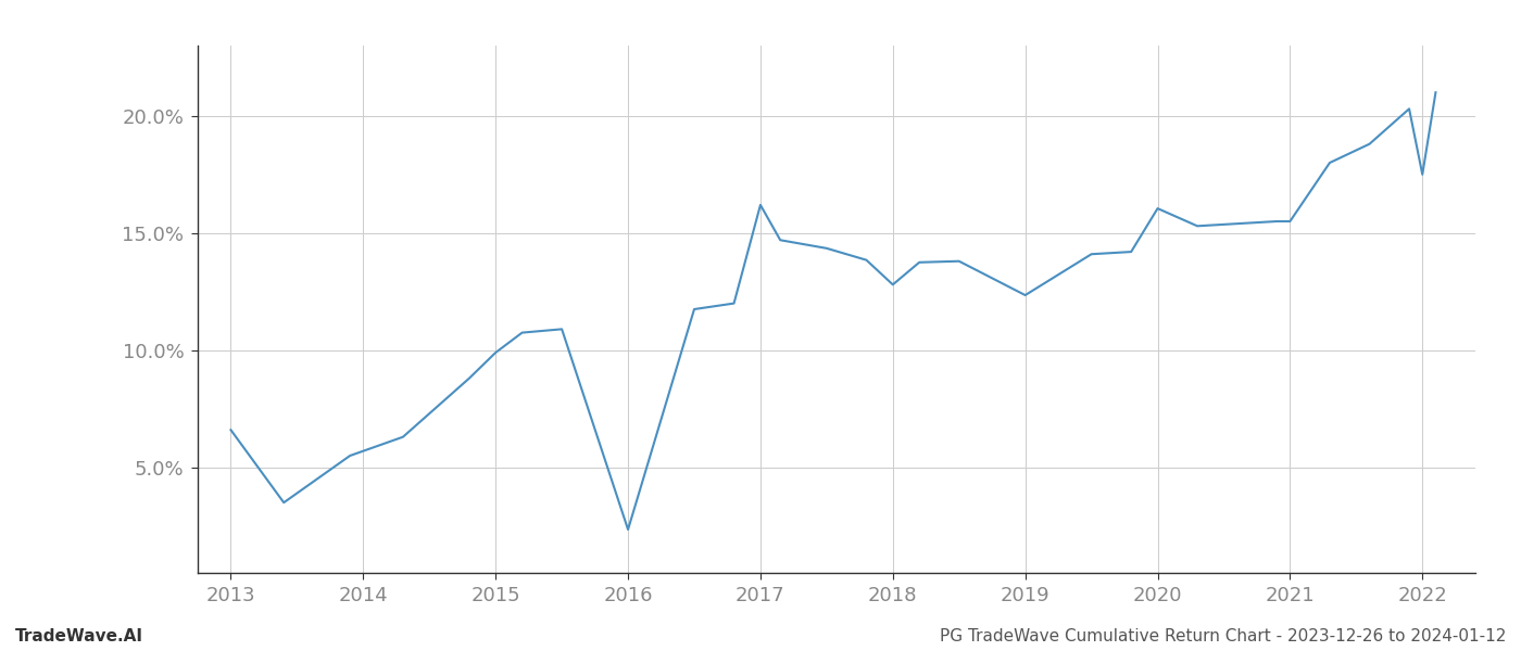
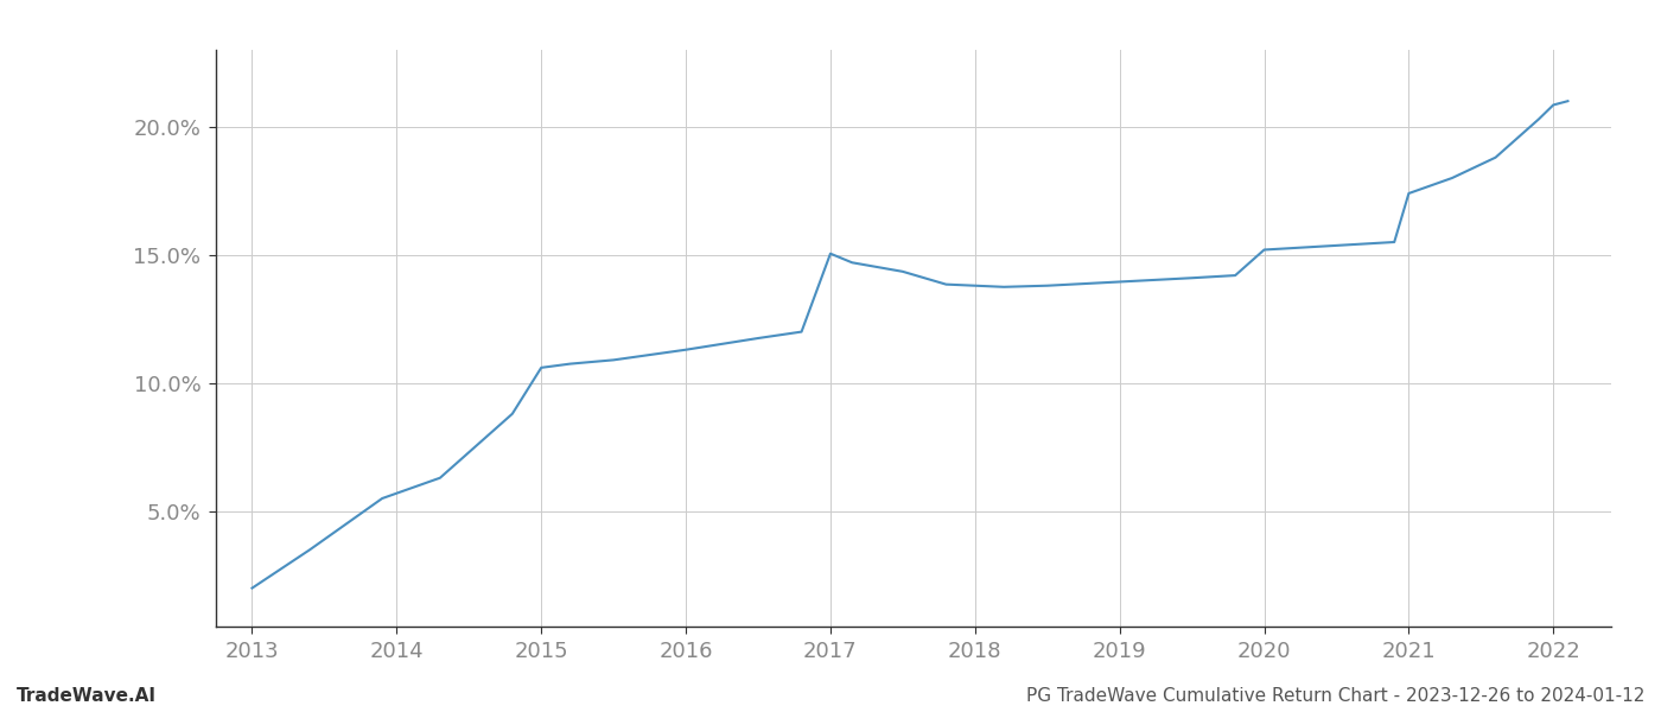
2013: 6.60% -> 2.00%
2015: 9.90% -> 10.60%
2016: 2.35% -> 11.30%
2017: 16.20% -> 15.05%
2018: 12.80% -> 13.80%
2019: 12.35% -> 13.95%
2020: 16.05% -> 15.20%
2021: 15.50% -> 17.40%
2022: 17.50% -> 20.85%
